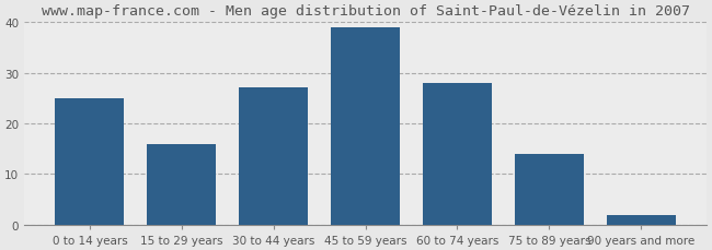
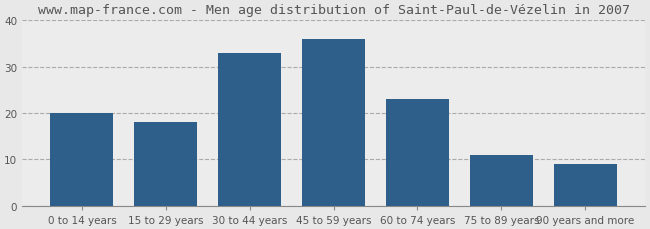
0 to 14 years: 25 -> 20
15 to 29 years: 16 -> 18
30 to 44 years: 27 -> 33
45 to 59 years: 39 -> 36
60 to 74 years: 28 -> 23
75 to 89 years: 14 -> 11
90 years and more: 2 -> 9
